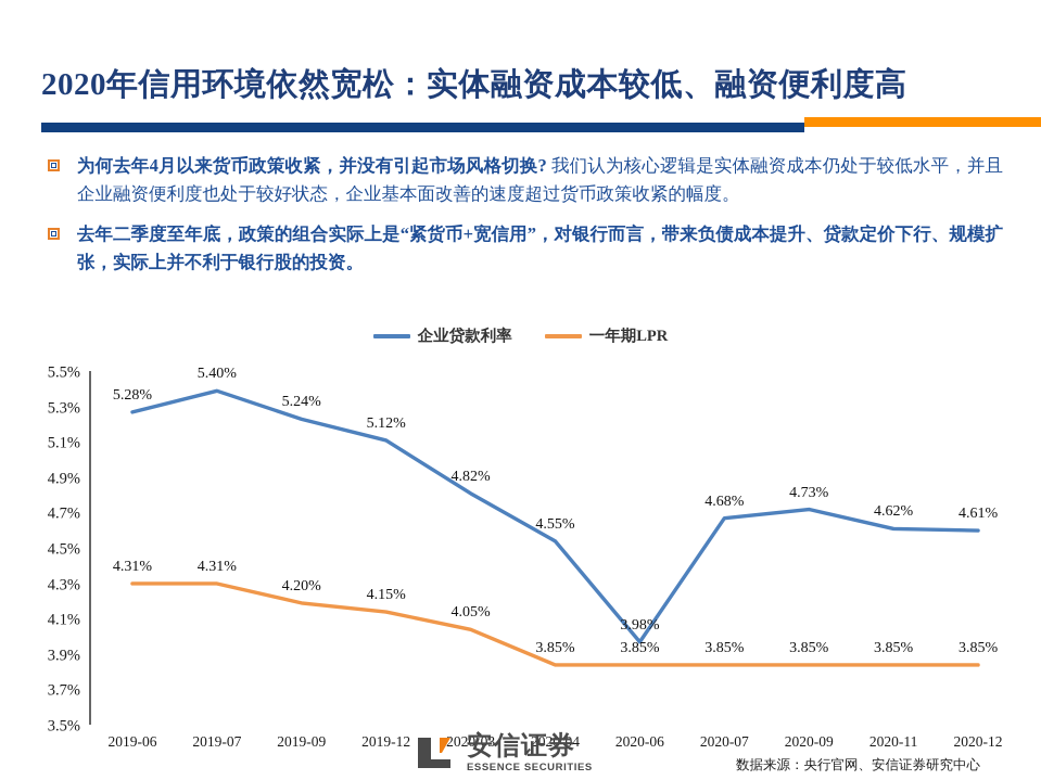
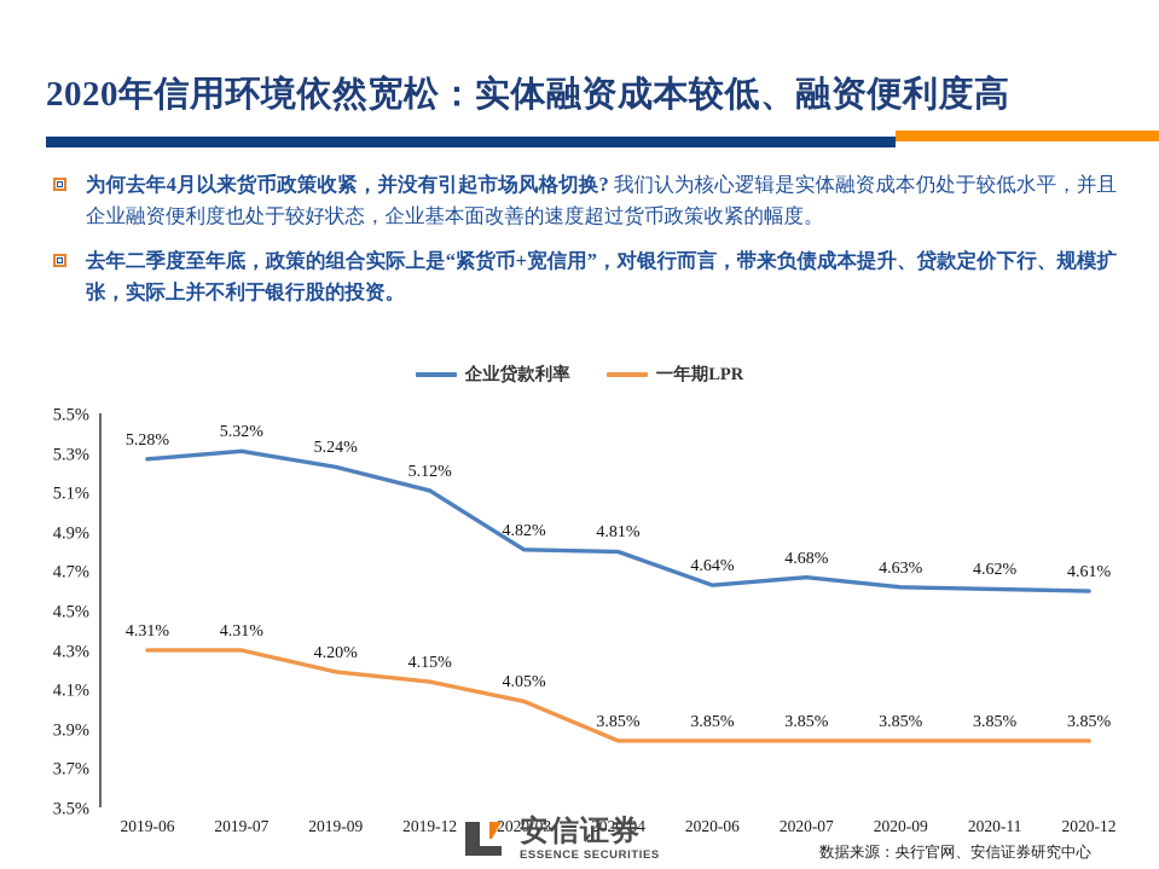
企业贷款利率/2019-07: 5.40% -> 5.32%
企业贷款利率/2020-04: 4.55% -> 4.81%
企业贷款利率/2020-06: 3.98% -> 4.64%
企业贷款利率/2020-09: 4.73% -> 4.63%
